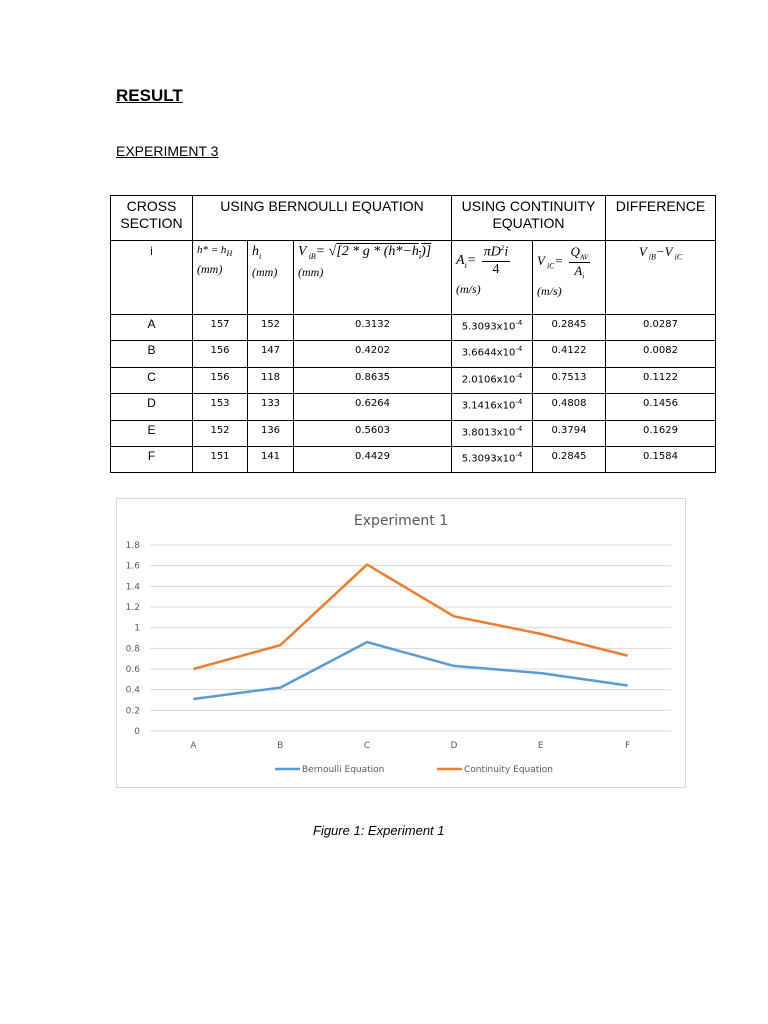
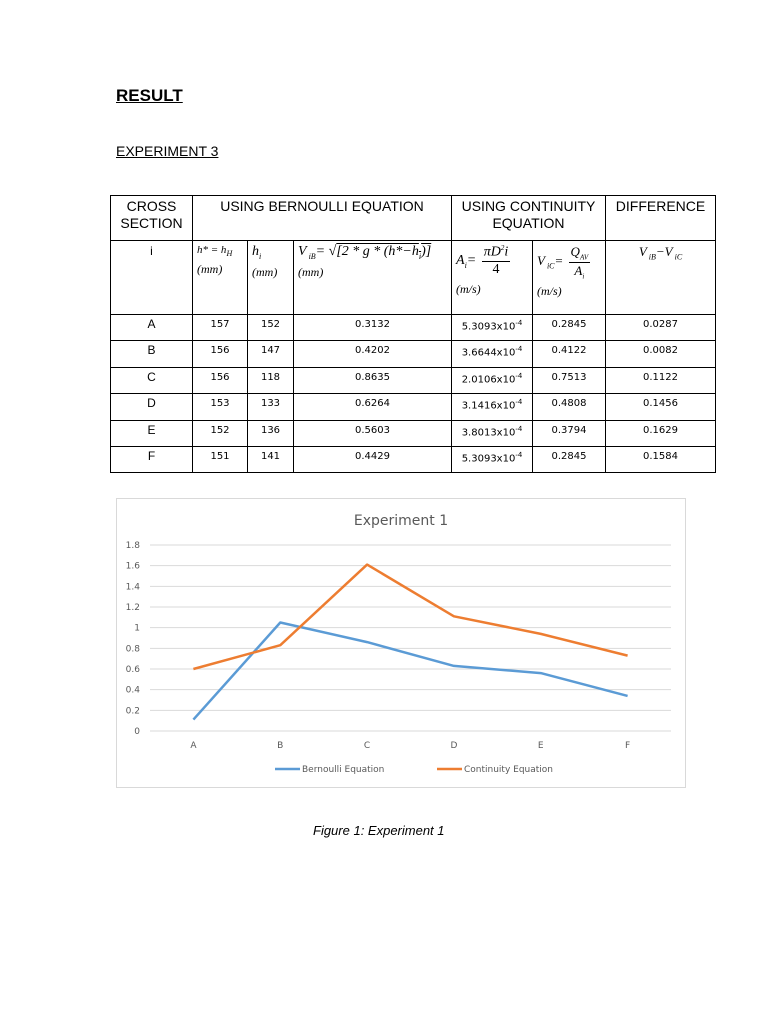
Bernoulli Equation/A: 0.31 -> 0.11
Bernoulli Equation/B: 0.42 -> 1.05
Bernoulli Equation/F: 0.44 -> 0.34
